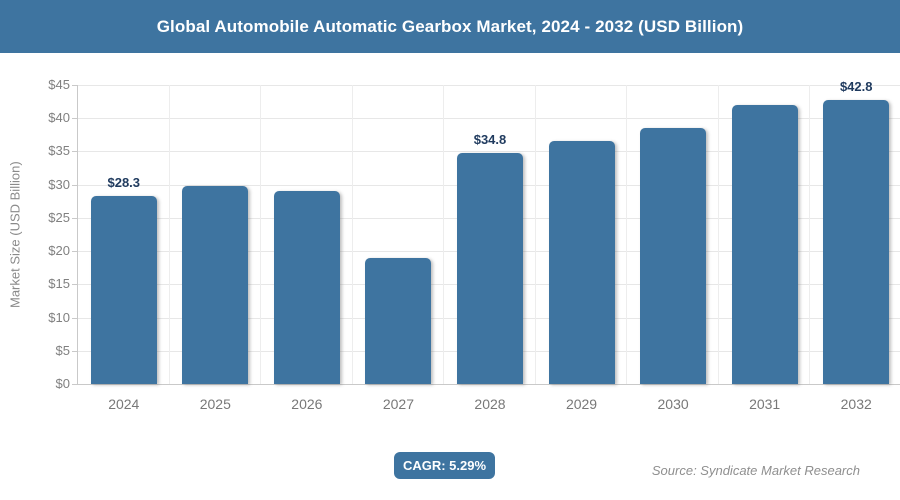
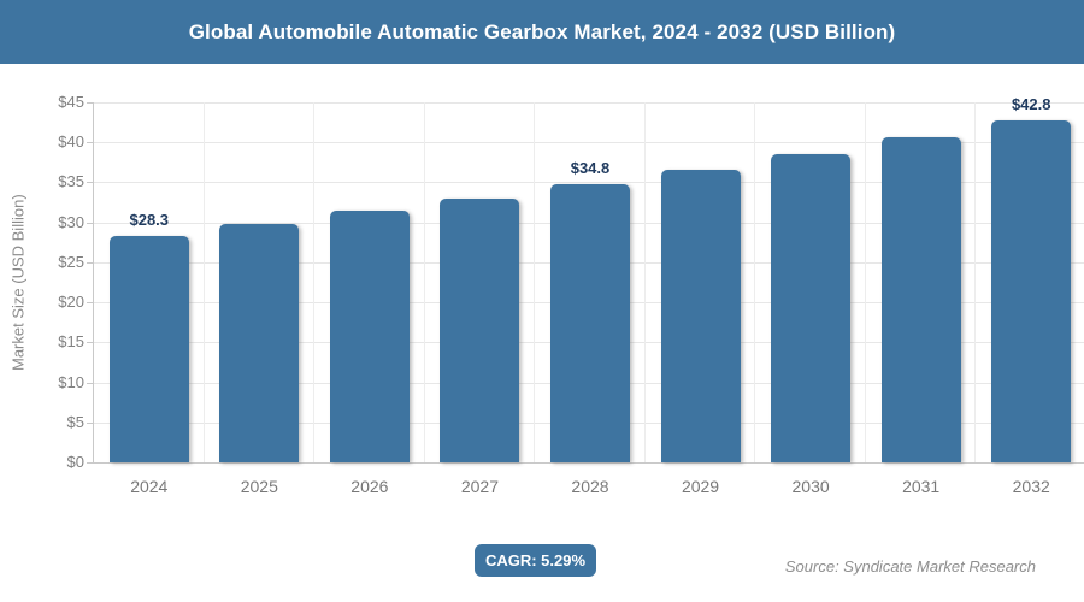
2026: $29 -> $31
2027: $19 -> $33
2031: $42 -> $41
